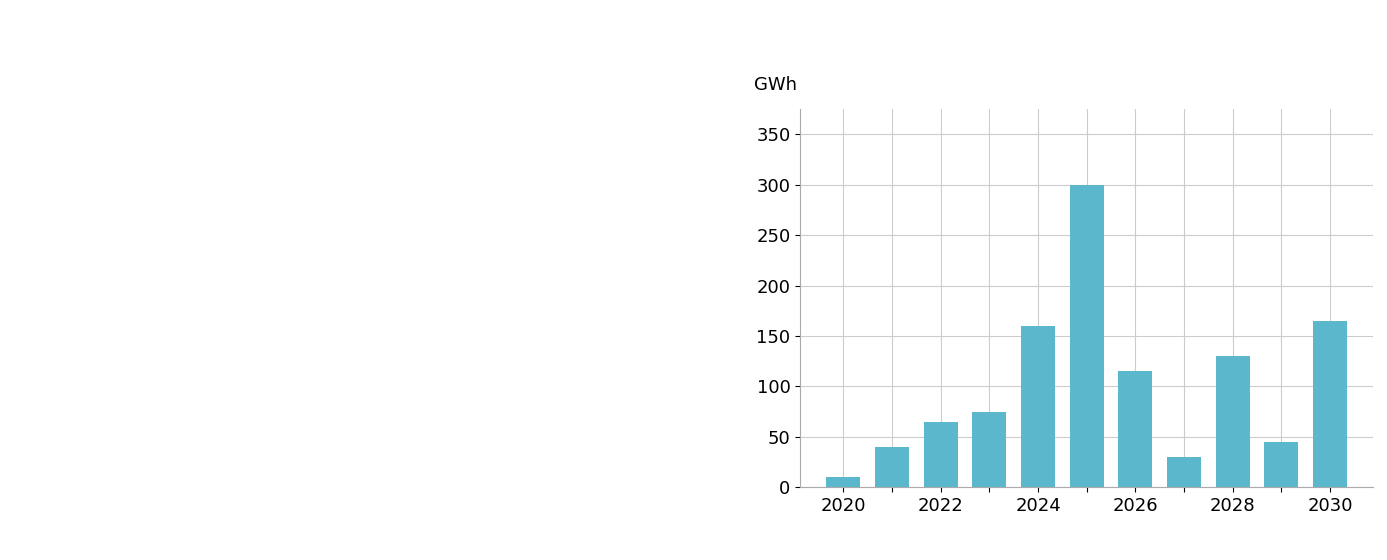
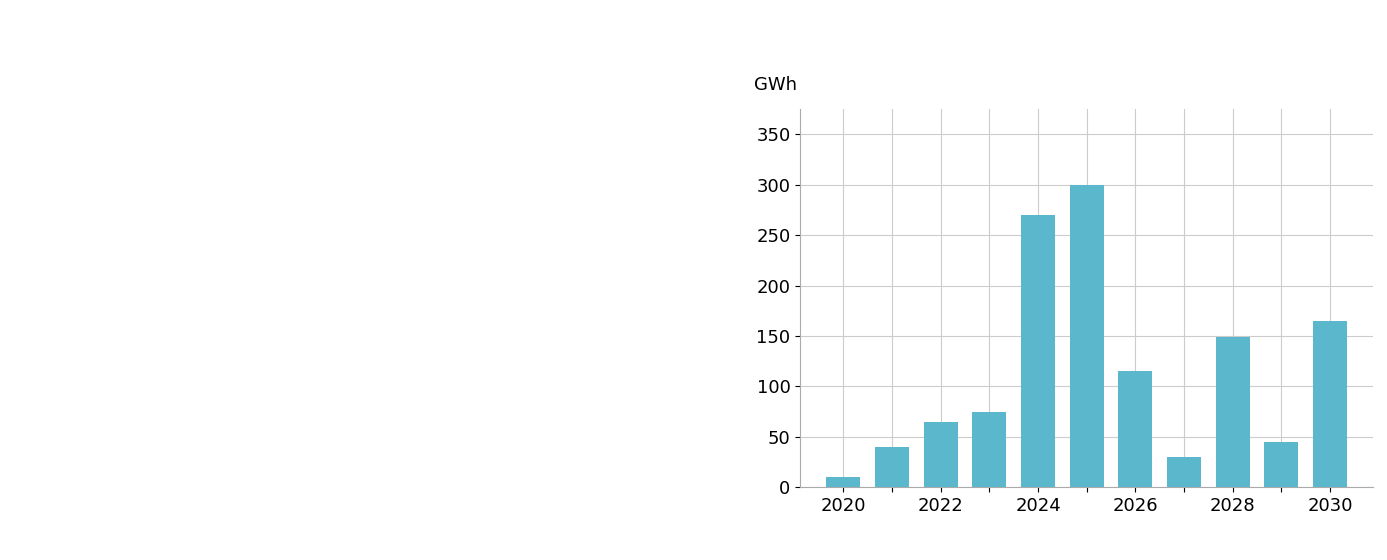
2024: 160 -> 270
2028: 130 -> 149
